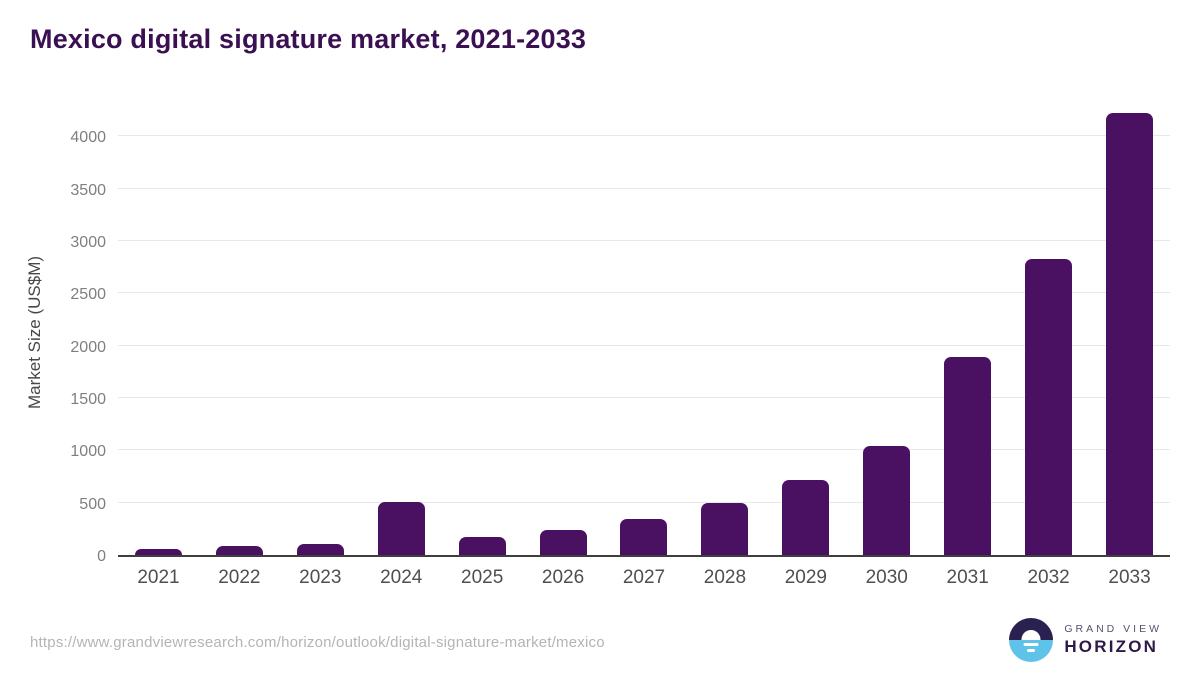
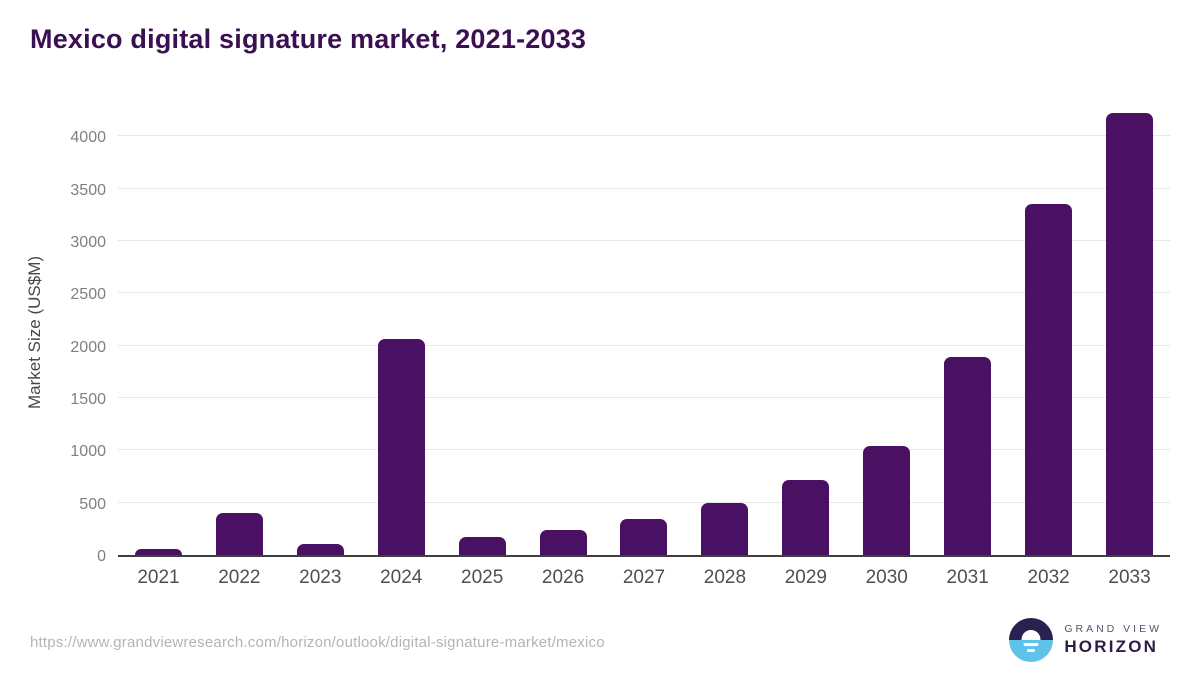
2022: 80 -> 400
2024: 510 -> 2060
2032: 2820 -> 3350
